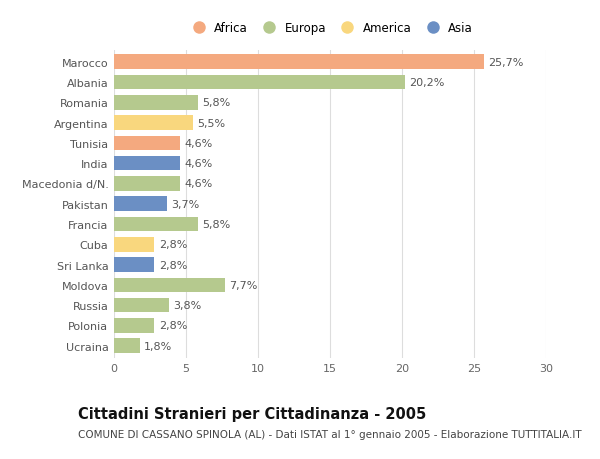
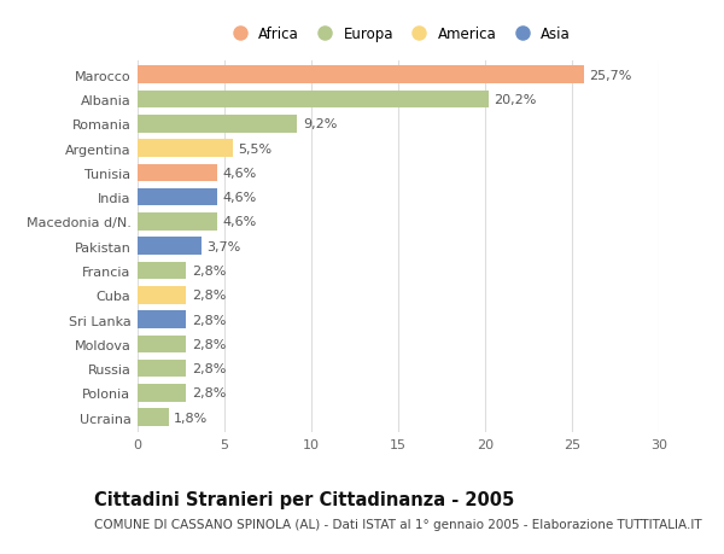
Romania: 5,8% -> 9,2%
Francia: 5,8% -> 2,8%
Moldova: 7,7% -> 2,8%
Russia: 3,8% -> 2,8%
